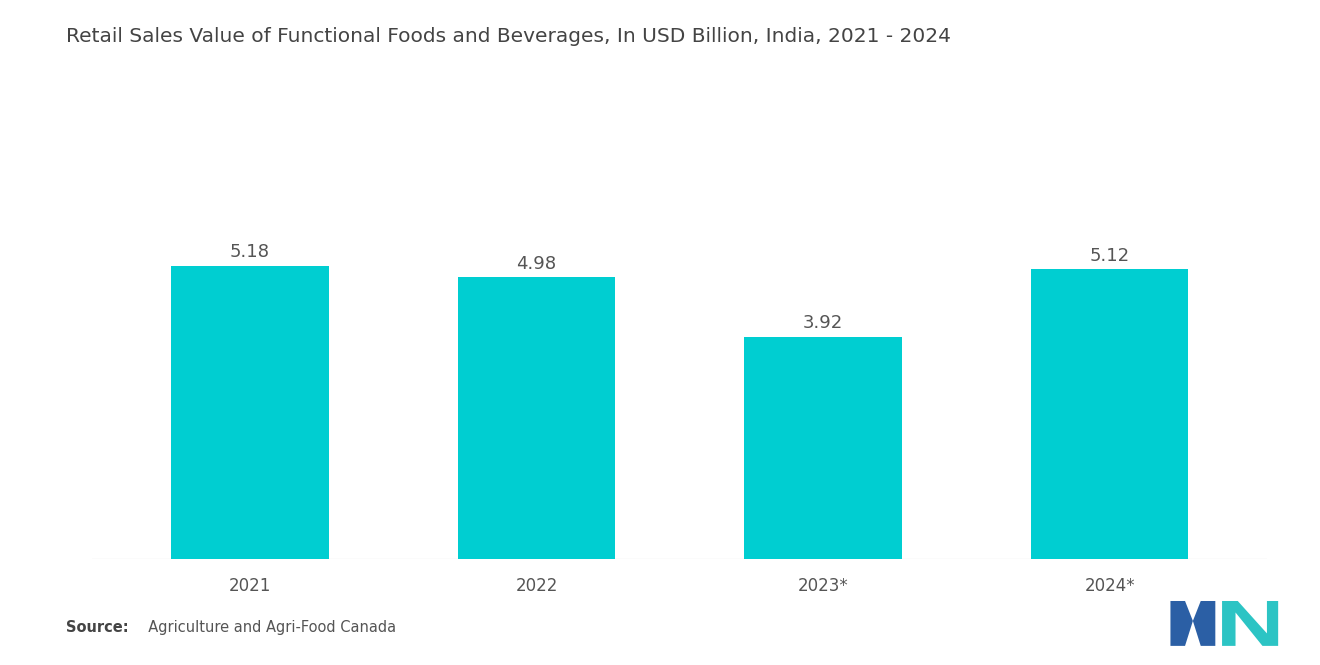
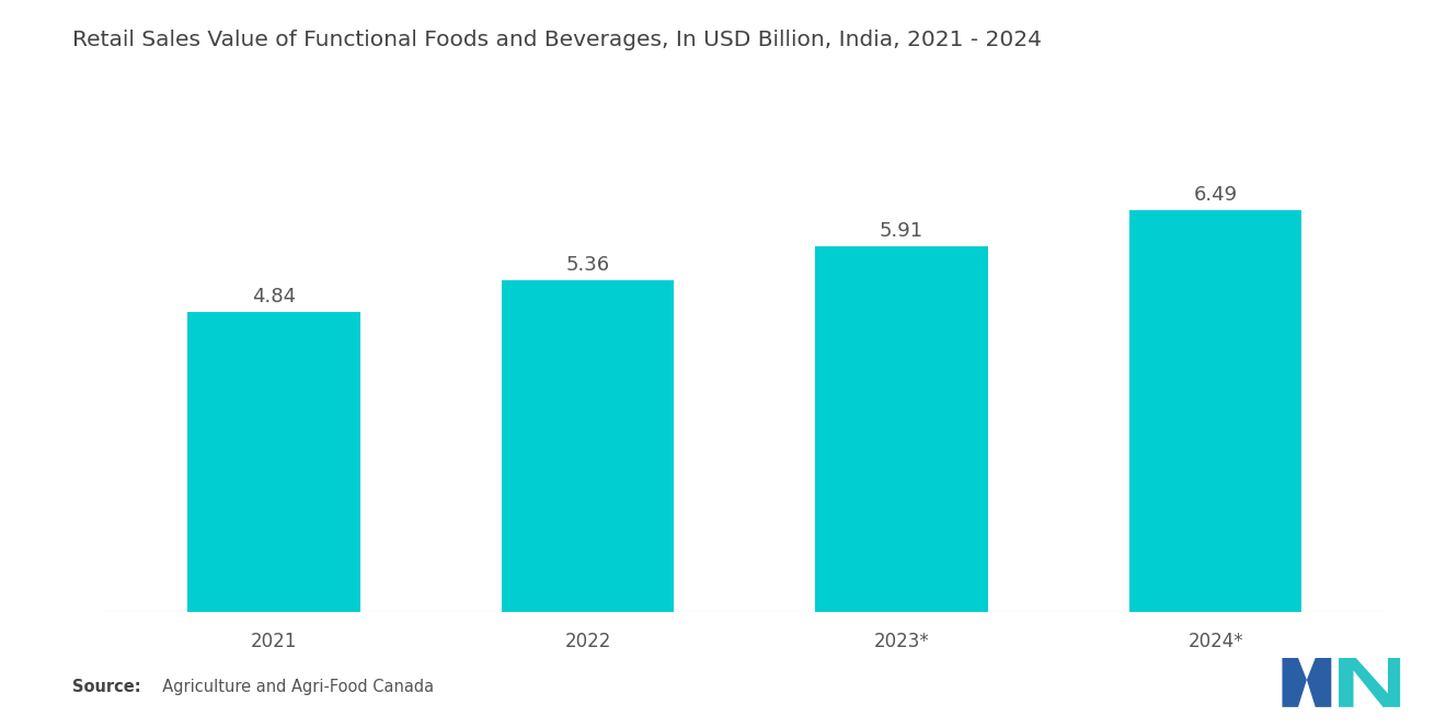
2021: 5.18 -> 4.84
2022: 4.98 -> 5.36
2023*: 3.92 -> 5.91
2024*: 5.12 -> 6.49
